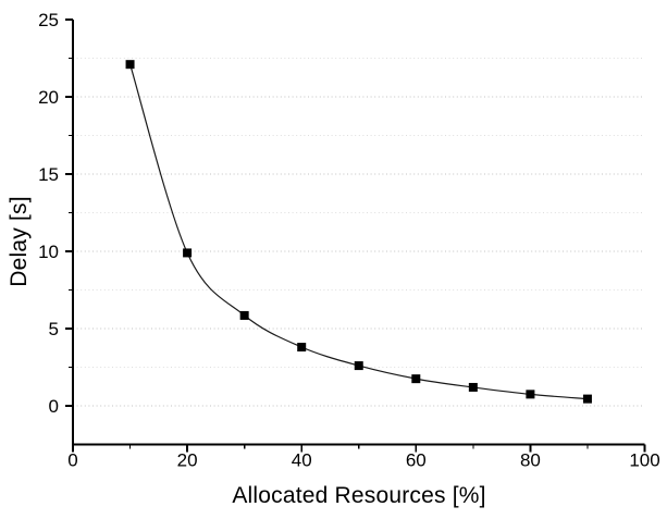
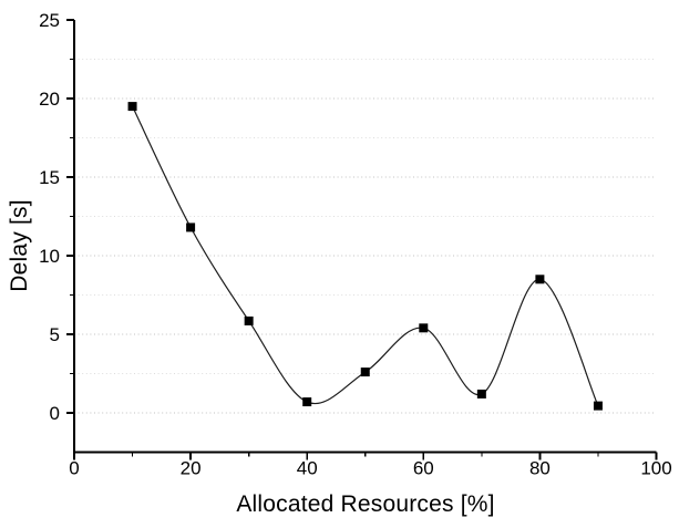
10: 22.1 -> 19.5
20: 9.9 -> 11.8
40: 3.8 -> 0.7
60: 1.8 -> 5.4
80: 0.8 -> 8.5
